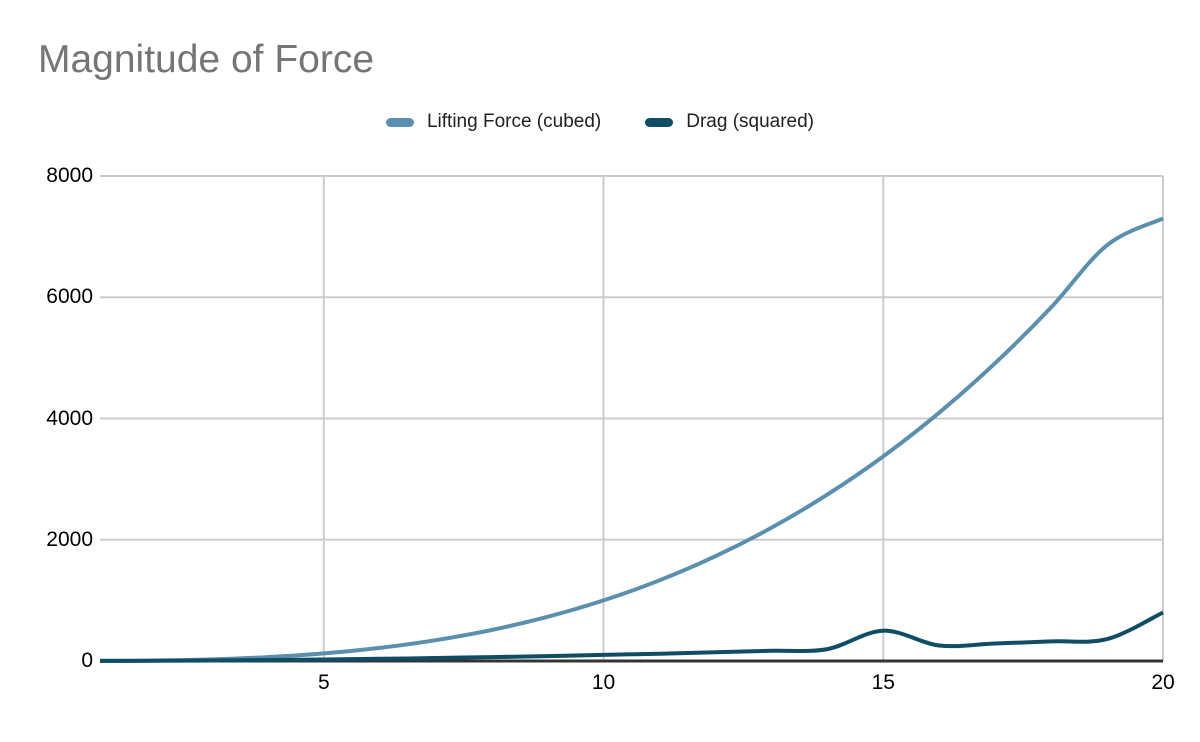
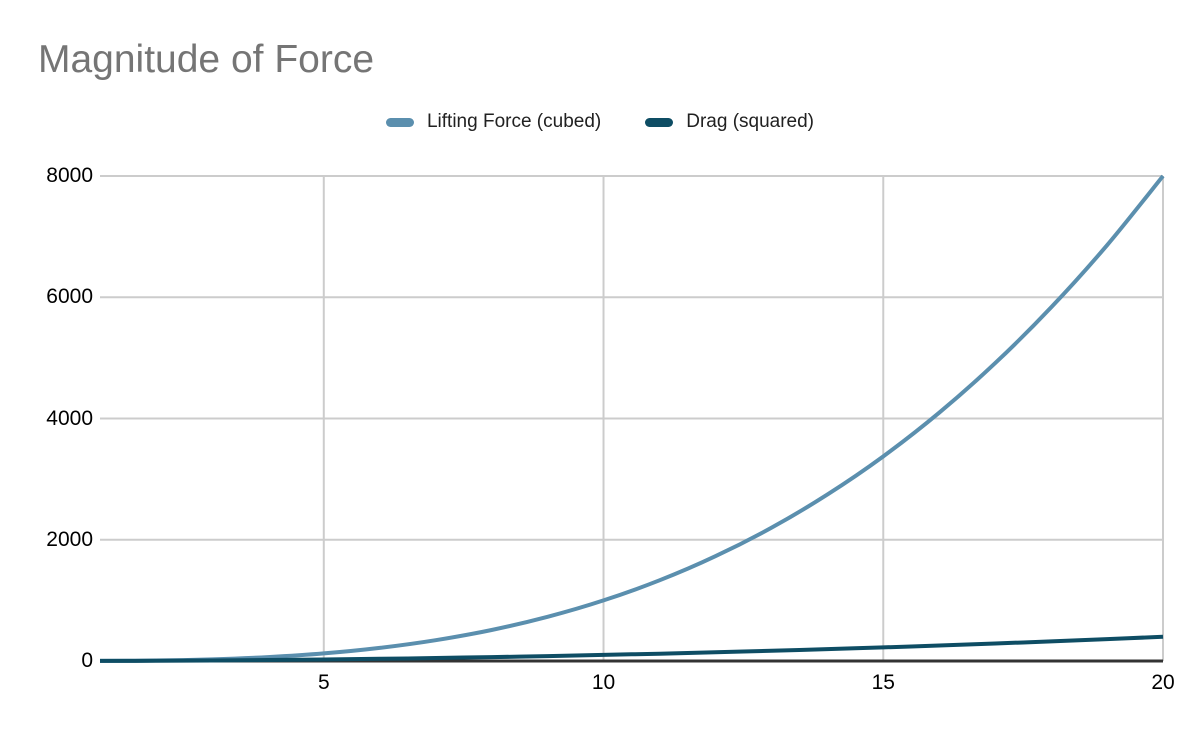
Drag (squared)/15: 500 -> 200
Lifting Force (cubed)/20: 7300 -> 8000
Drag (squared)/20: 800 -> 400
